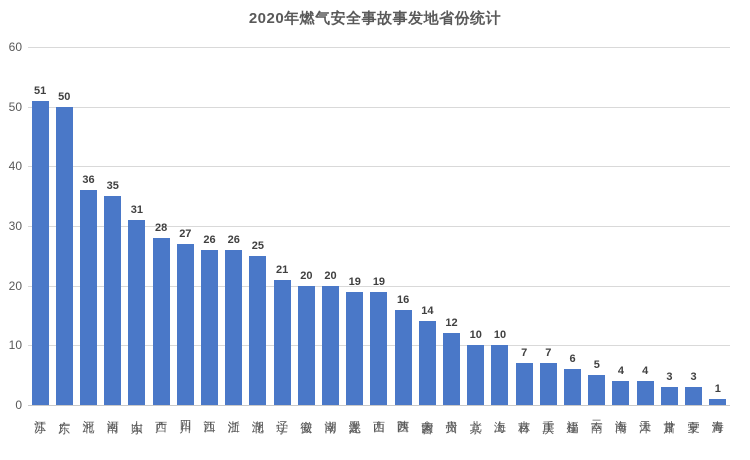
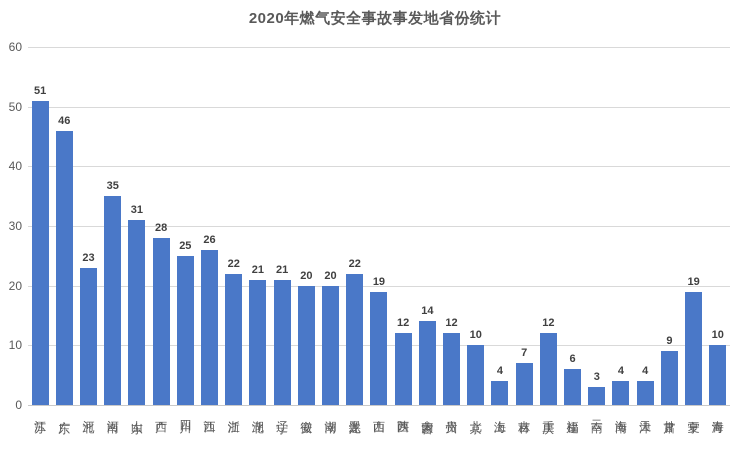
广东: 50 -> 46
河北: 36 -> 23
四川: 27 -> 25
浙江: 26 -> 22
湖北: 25 -> 21
黑龙江: 19 -> 22
陕西: 16 -> 12
上海: 10 -> 4
重庆: 7 -> 12
云南: 5 -> 3
甘肃: 3 -> 9
宁夏: 3 -> 19
青海: 1 -> 10
